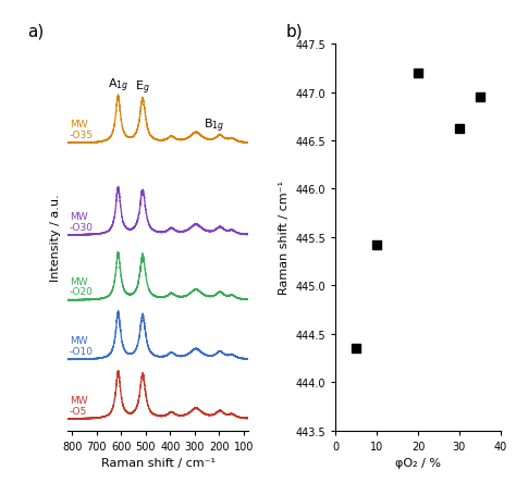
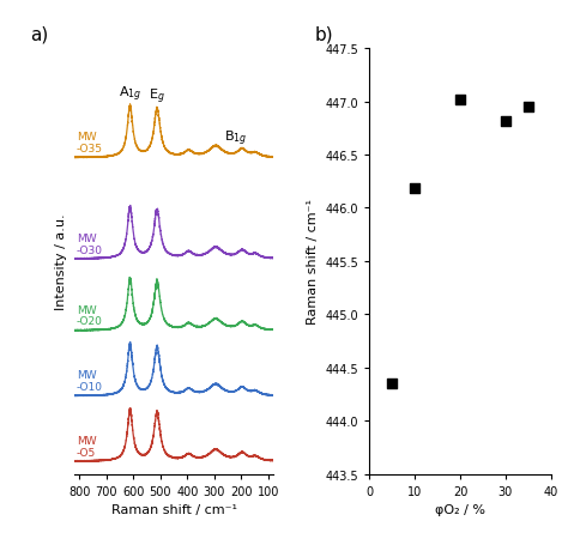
10: 445.42 -> 446.18
20: 447.20 -> 447.02
30: 446.62 -> 446.82
